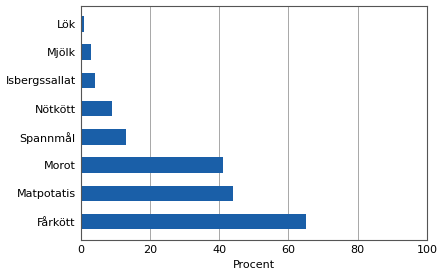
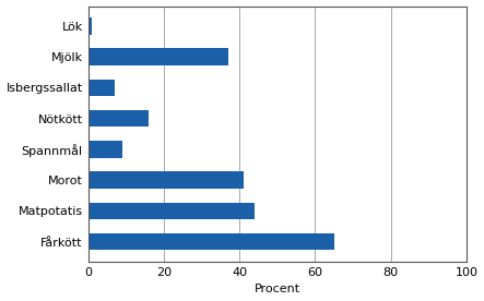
Mjölk: 3 -> 37
Isbergssallat: 4 -> 7
Nötkött: 9 -> 16
Spannmål: 13 -> 9
